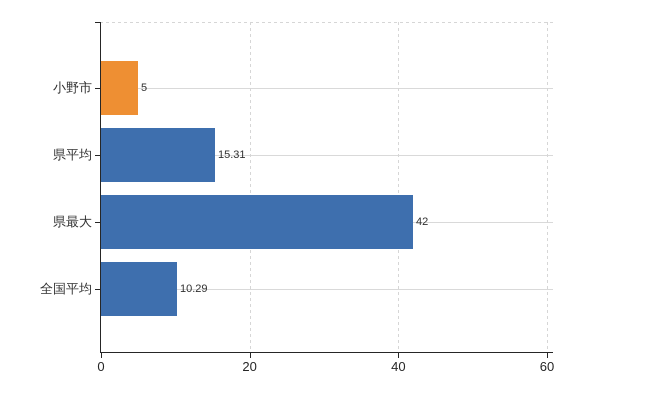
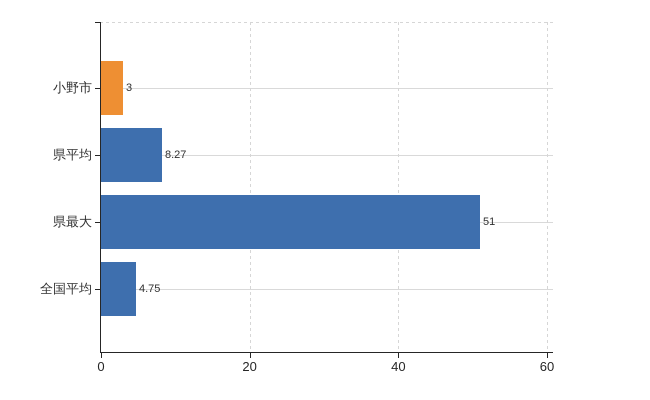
小野市: 5 -> 3
県平均: 15.31 -> 8.27
県最大: 42 -> 51
全国平均: 10.29 -> 4.75
